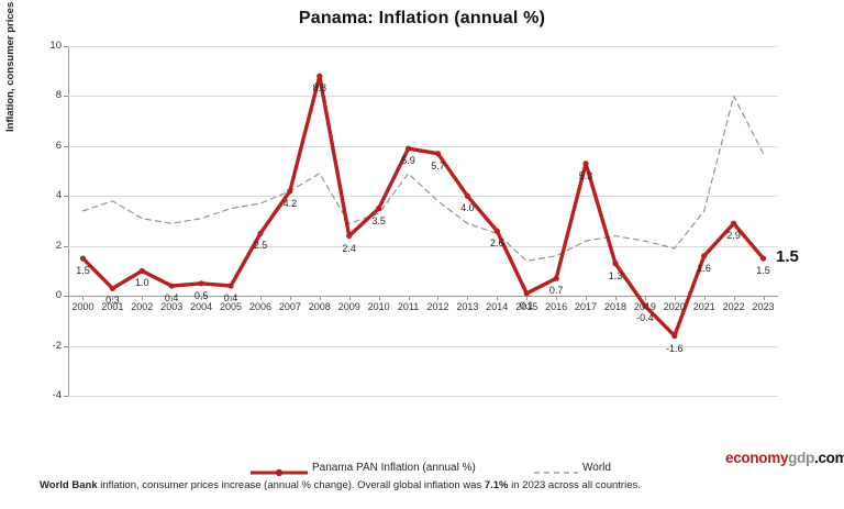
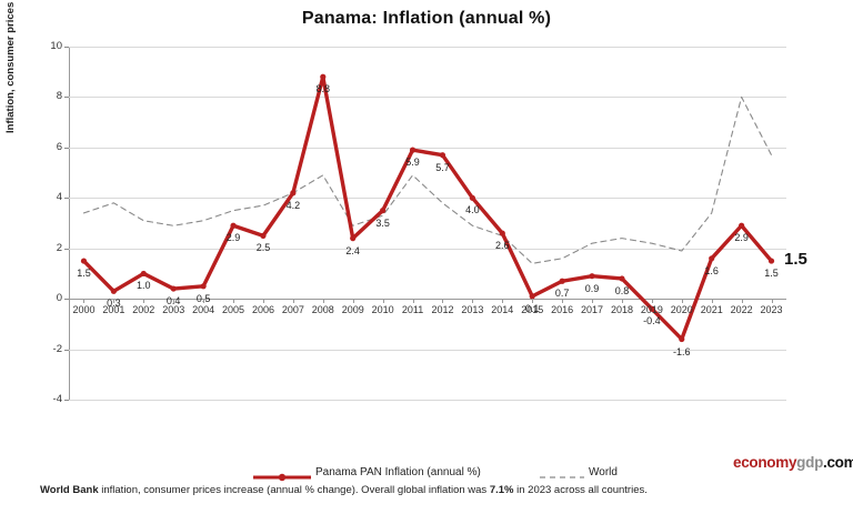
Panama PAN Inflation (annual %)/2005: 0.4 -> 2.9
Panama PAN Inflation (annual %)/2017: 5.3 -> 0.9
Panama PAN Inflation (annual %)/2018: 1.3 -> 0.8
